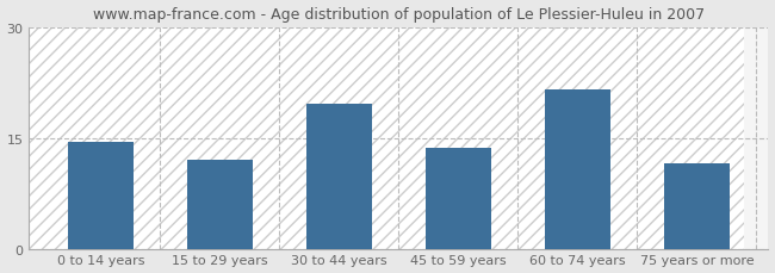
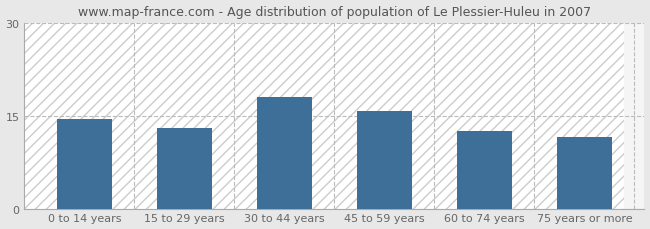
15 to 29 years: 12.0 -> 13.0
30 to 44 years: 19.6 -> 18.0
45 to 59 years: 13.6 -> 15.7
60 to 74 years: 21.6 -> 12.5
